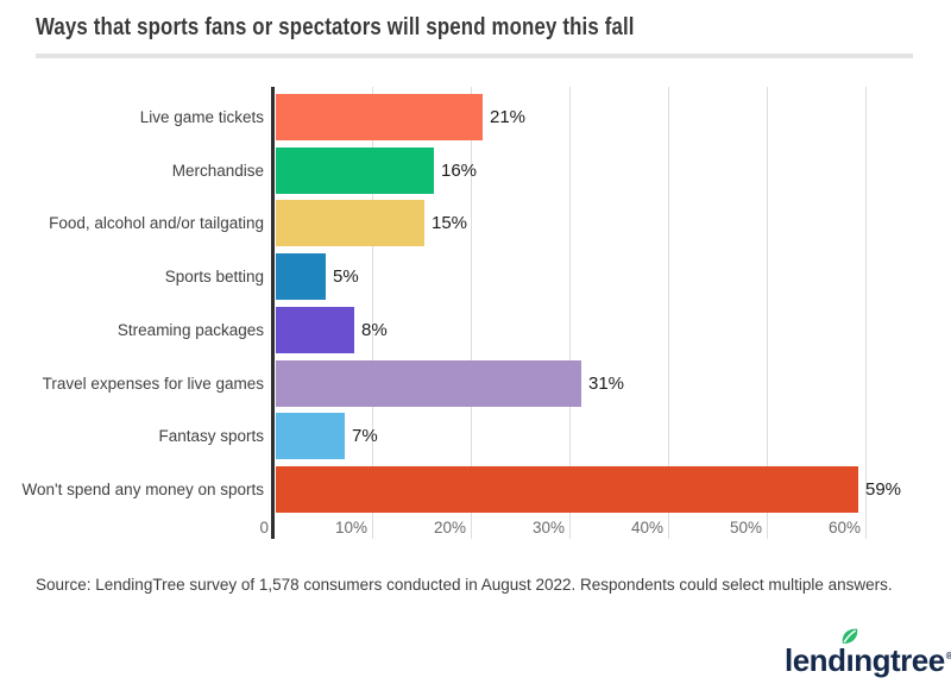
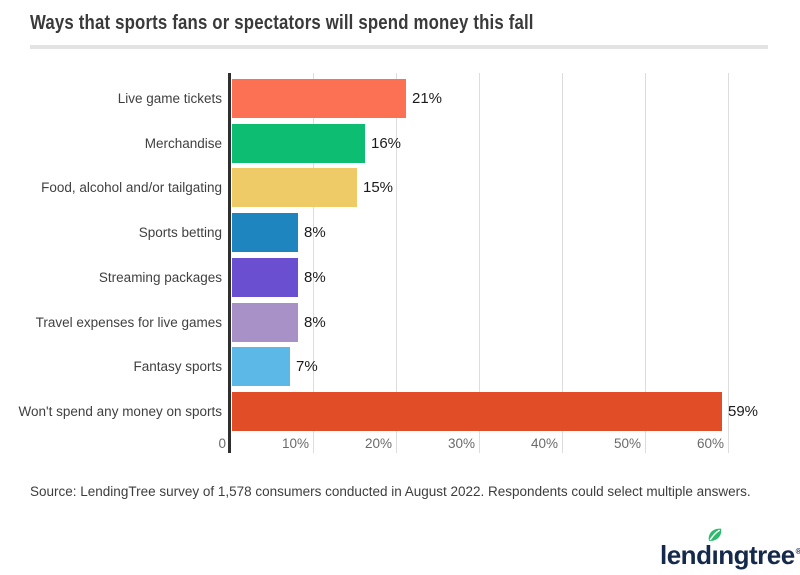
Sports betting: 5% -> 8%
Travel expenses for live games: 31% -> 8%
